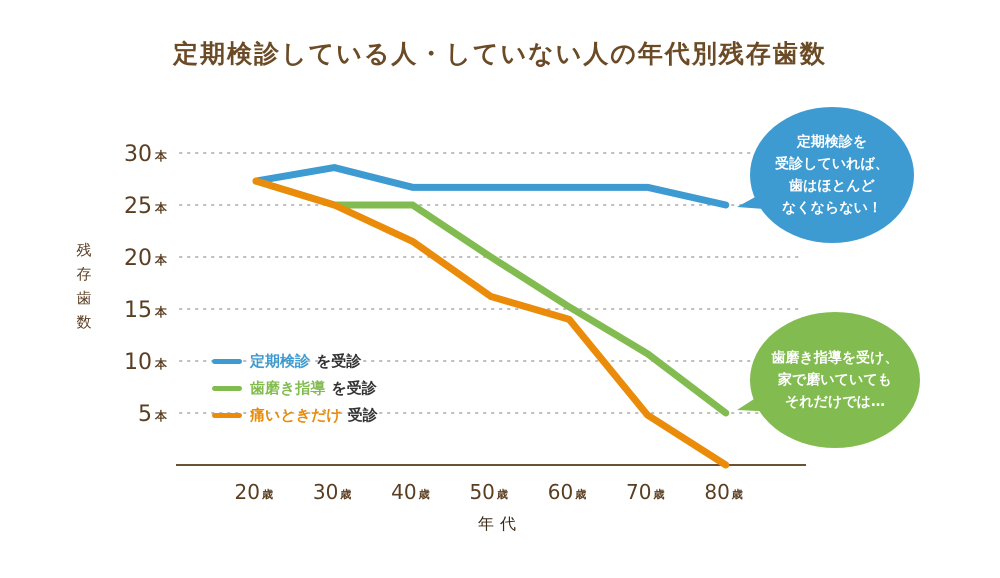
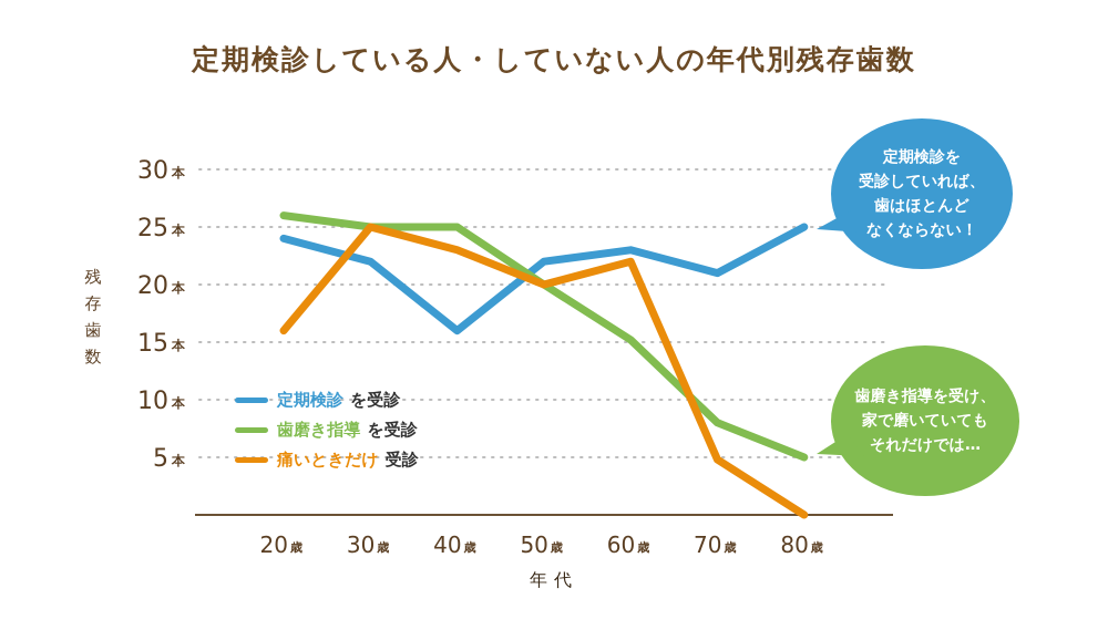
定期検診を受診/20歳: 27 -> 24
歯磨き指導を受診/20歳: 27 -> 26
痛いときだけ受診/20歳: 27 -> 16
定期検診を受診/30歳: 29 -> 22
定期検診を受診/40歳: 27 -> 16
痛いときだけ受診/40歳: 22 -> 23
定期検診を受診/50歳: 27 -> 22
痛いときだけ受診/50歳: 16 -> 20
定期検診を受診/60歳: 27 -> 23
痛いときだけ受診/60歳: 14 -> 22
定期検診を受診/70歳: 27 -> 21
歯磨き指導を受診/70歳: 11 -> 8
